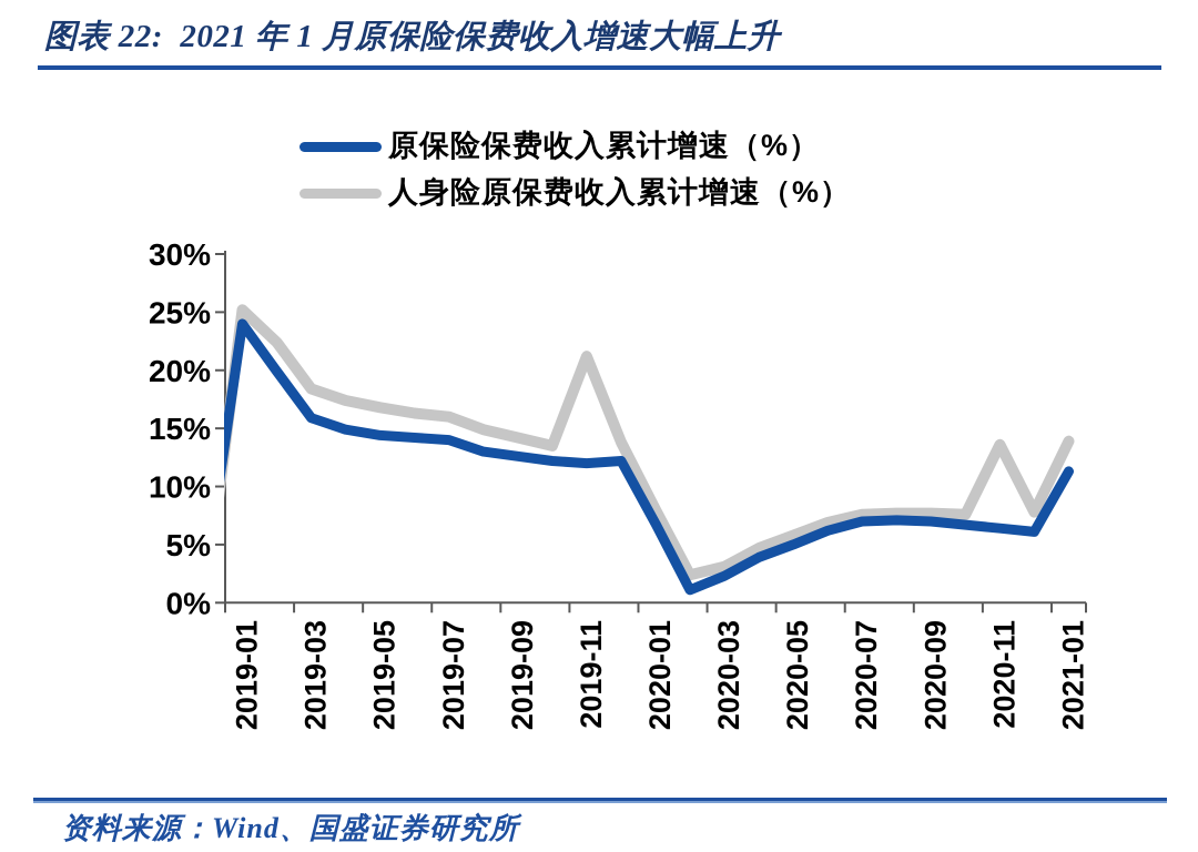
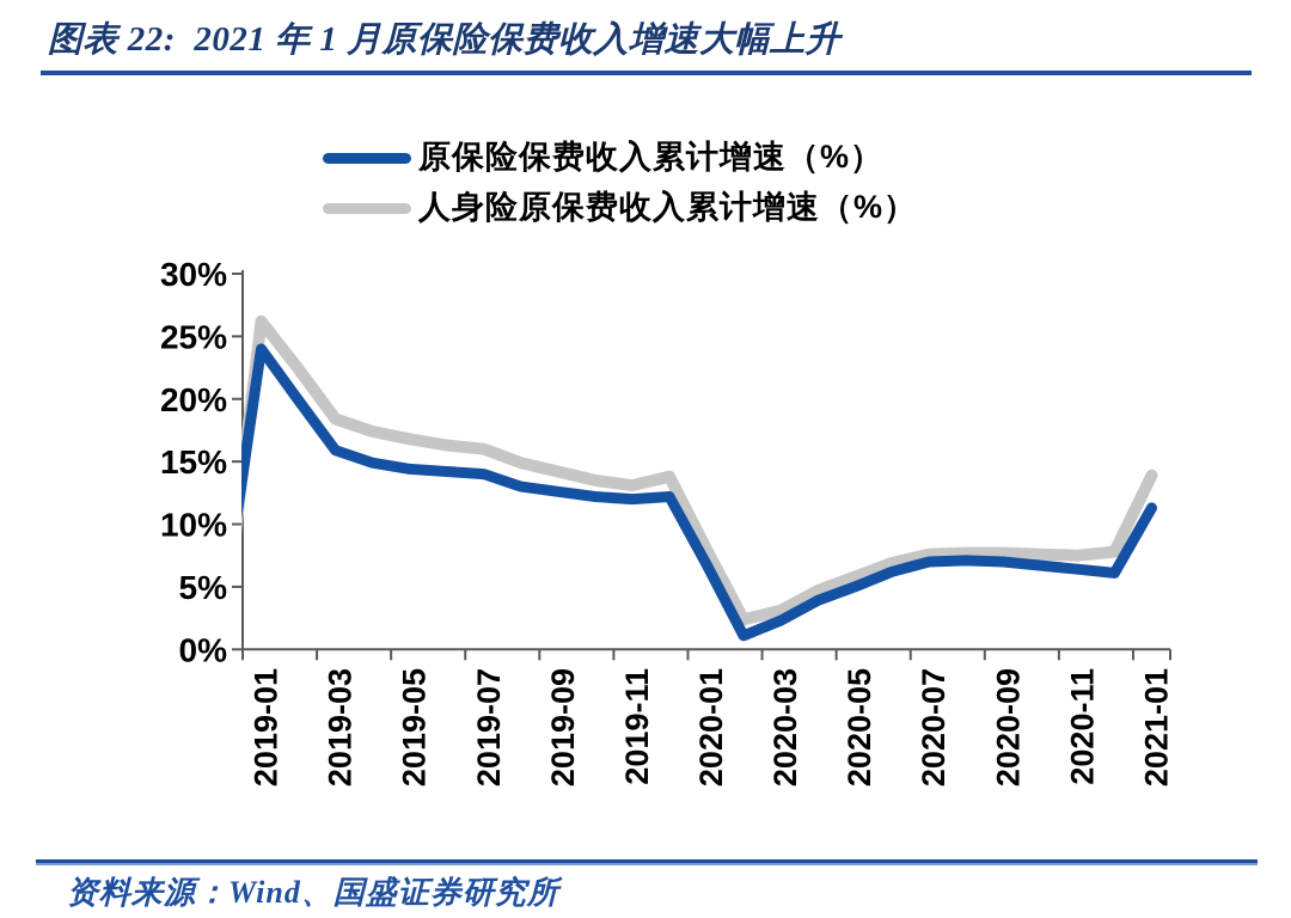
人身险原保费收入累计增速（%）/2019-01: 25.2% -> 26.2%
人身险原保费收入累计增速（%）/2019-11: 21.2% -> 13.1%
人身险原保费收入累计增速（%）/2020-11: 13.6% -> 7.5%
